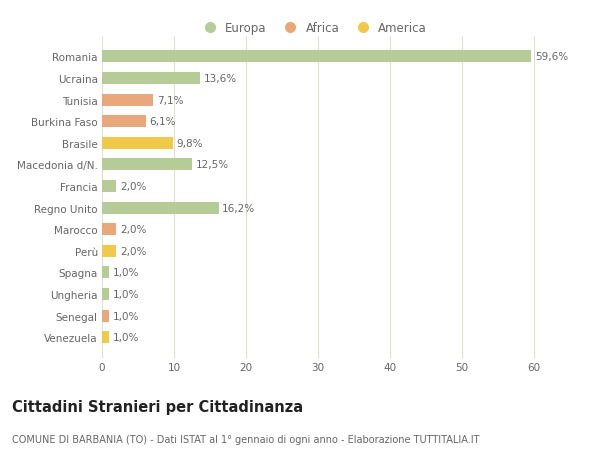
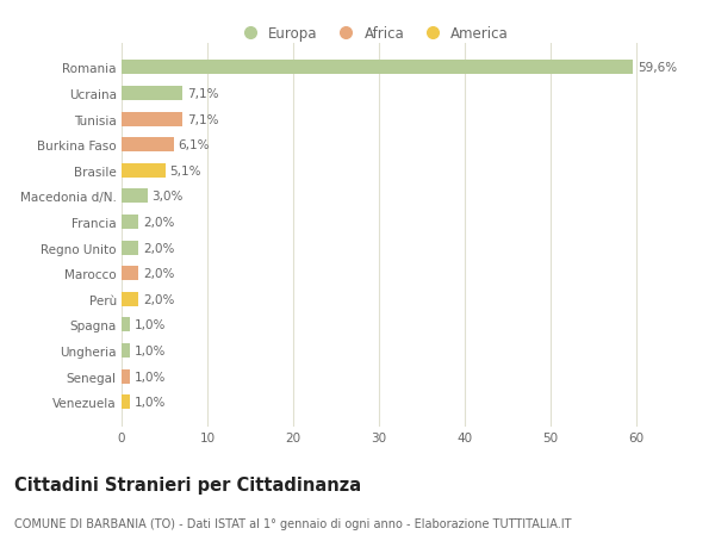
Ucraina: 13,6% -> 7,1%
Brasile: 9,8% -> 5,1%
Macedonia d/N.: 12,5% -> 3,0%
Regno Unito: 16,2% -> 2,0%
